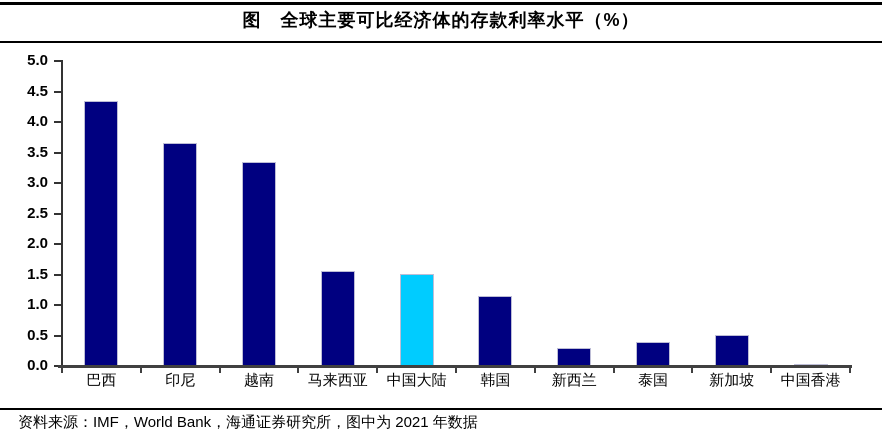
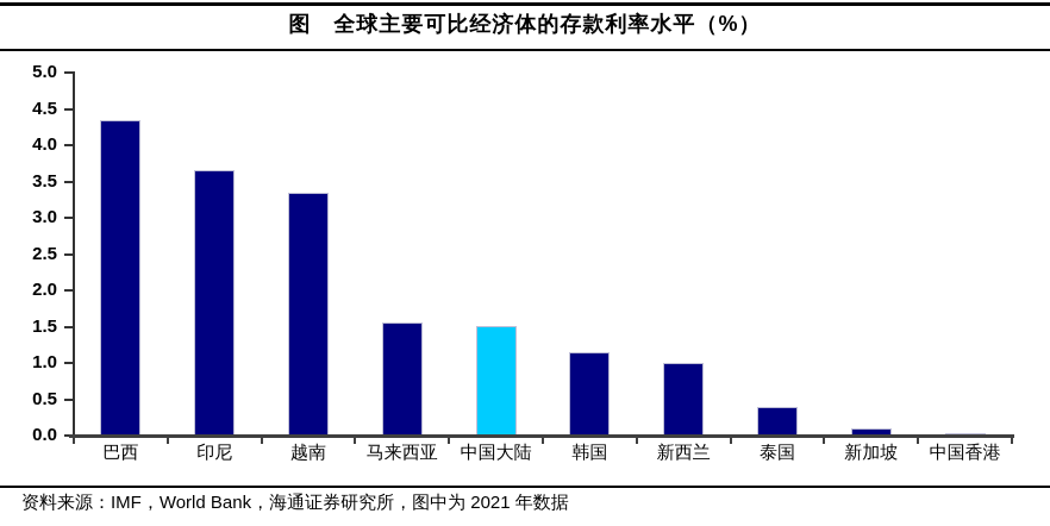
新西兰: 0.3 -> 1.0
新加坡: 0.5 -> 0.1
